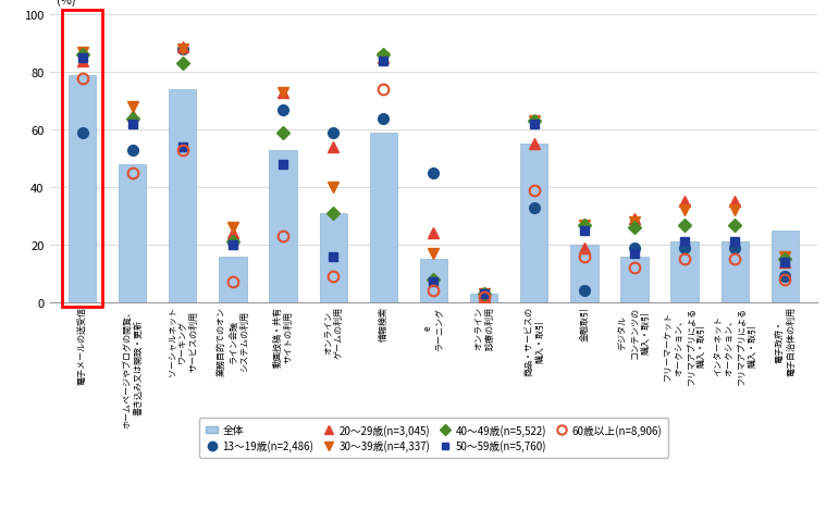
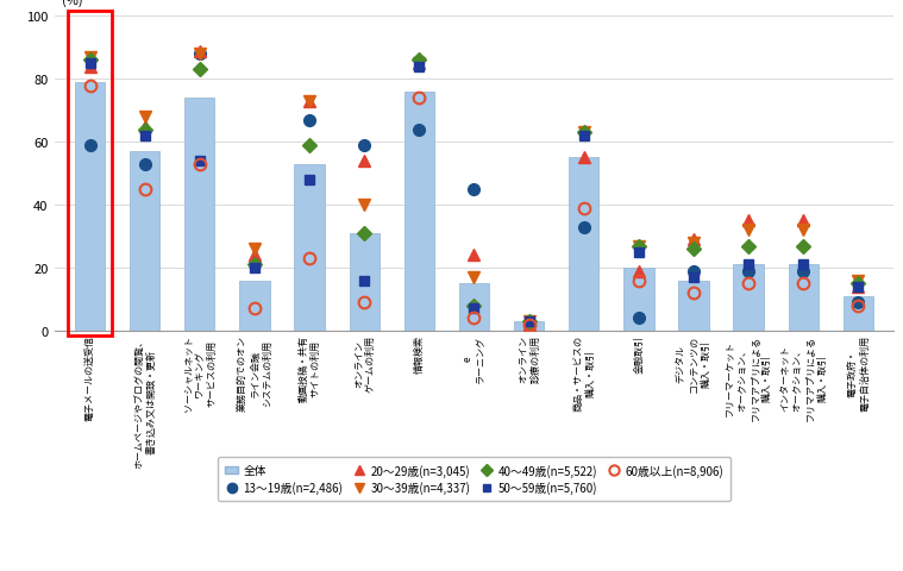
ホームページやブログの閲覧、 書き込み又は開設・更新: 48 -> 57
情報検索: 59 -> 76
電子政府・ 電子自治体の利用: 25 -> 11
